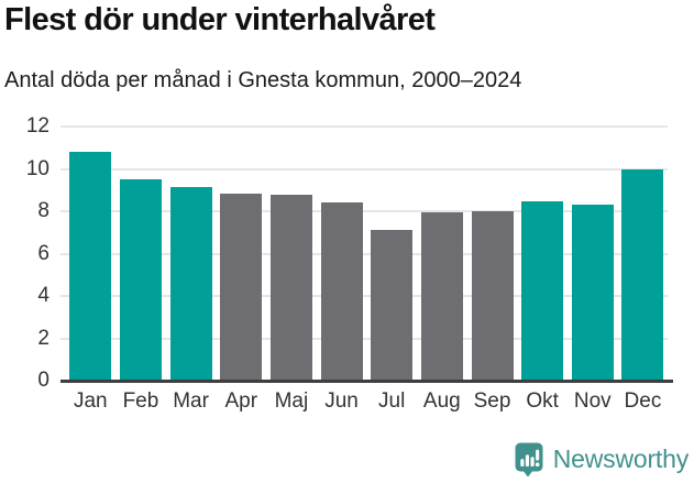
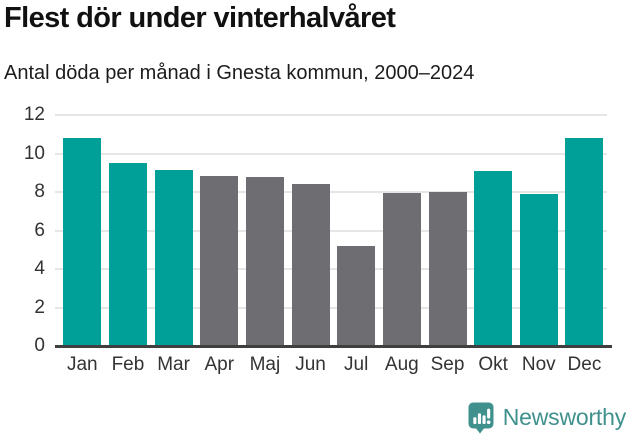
Jul: 7.1 -> 5.2
Okt: 8.4 -> 9.1
Nov: 8.3 -> 7.9
Dec: 10.0 -> 10.8
